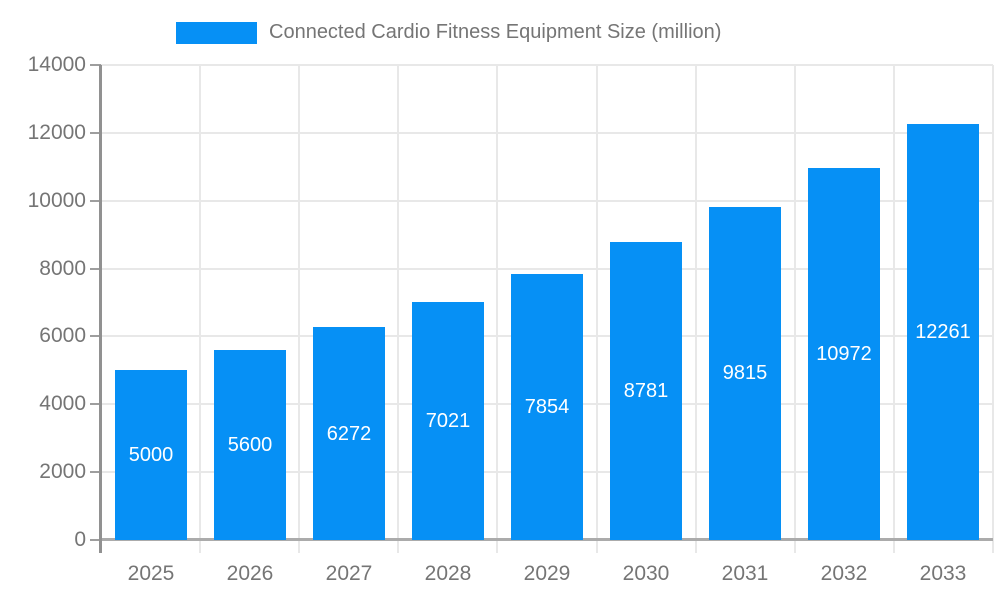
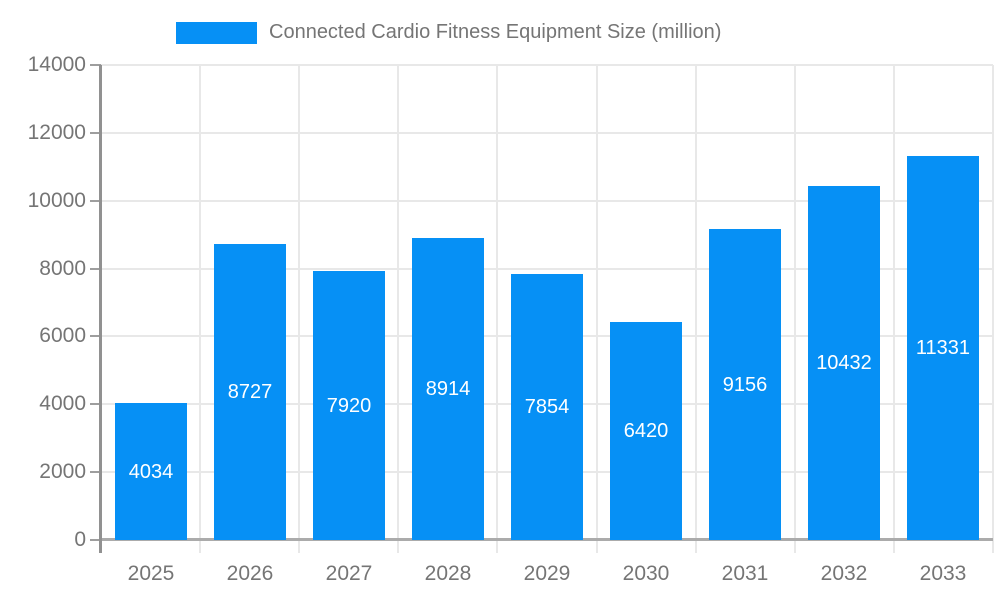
2025: 5000 -> 4034
2026: 5600 -> 8727
2027: 6272 -> 7920
2028: 7021 -> 8914
2030: 8781 -> 6420
2031: 9815 -> 9156
2032: 10972 -> 10432
2033: 12261 -> 11331
